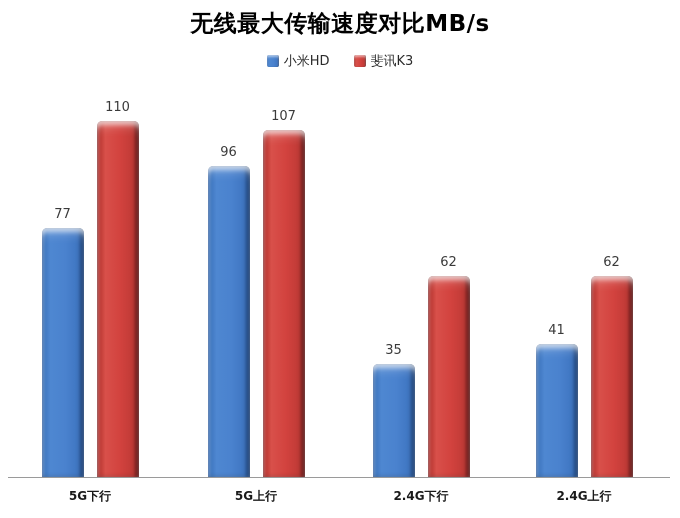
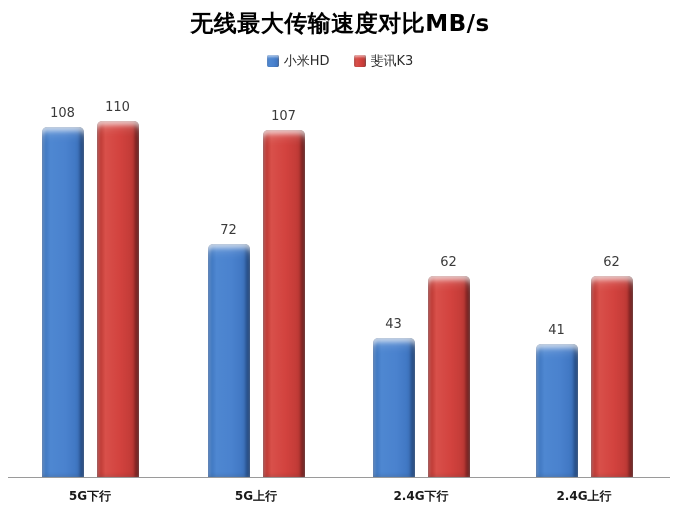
小米HD/5G下行: 77 -> 108
小米HD/5G上行: 96 -> 72
小米HD/2.4G下行: 35 -> 43
